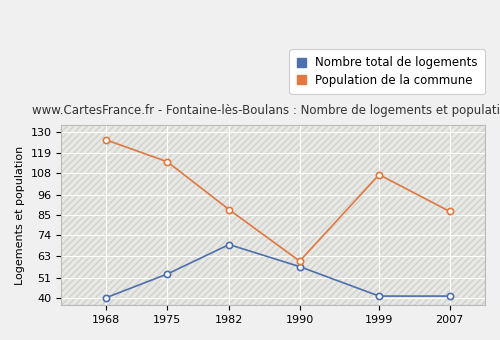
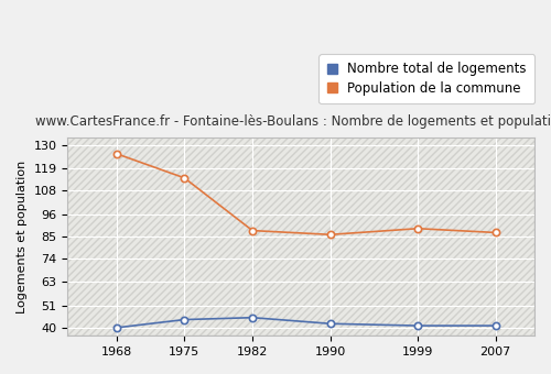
Nombre total de logements/1975: 53 -> 44
Nombre total de logements/1982: 69 -> 45
Nombre total de logements/1990: 57 -> 42
Population de la commune/1990: 60 -> 86
Population de la commune/1999: 107 -> 89
